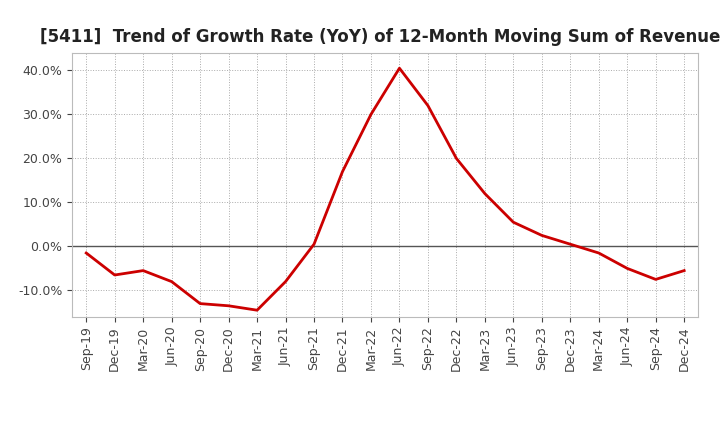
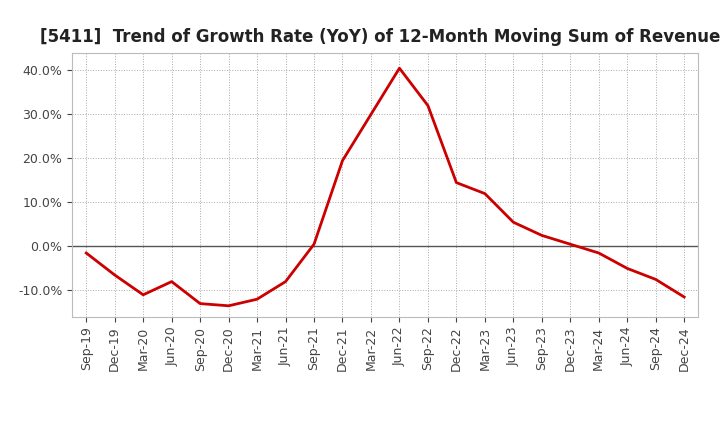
Mar-20: -5.5% -> -11.0%
Mar-21: -14.5% -> -12.0%
Dec-21: 17.0% -> 19.5%
Dec-22: 20.0% -> 14.5%
Dec-24: -5.5% -> -11.5%
